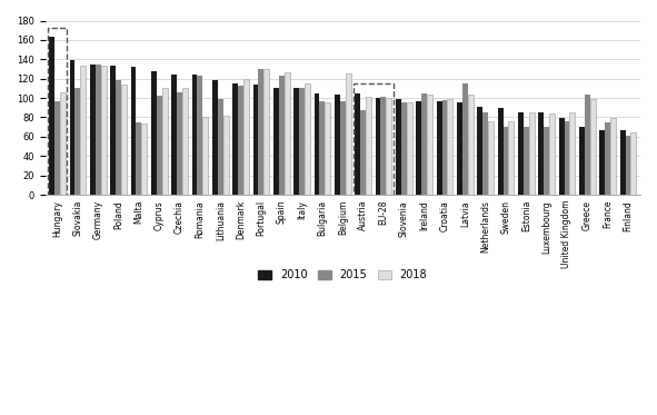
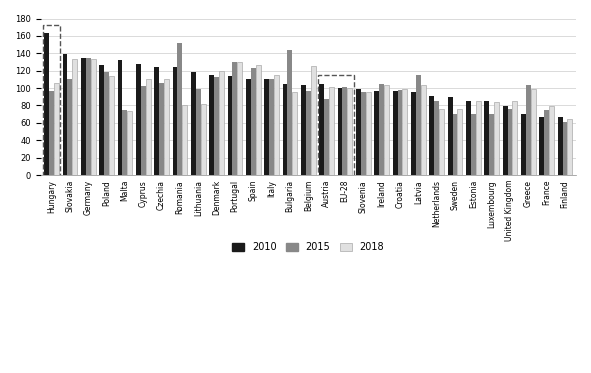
2010/Poland: 134 -> 126
2015/Romania: 123 -> 152
2015/Bulgaria: 97 -> 144
